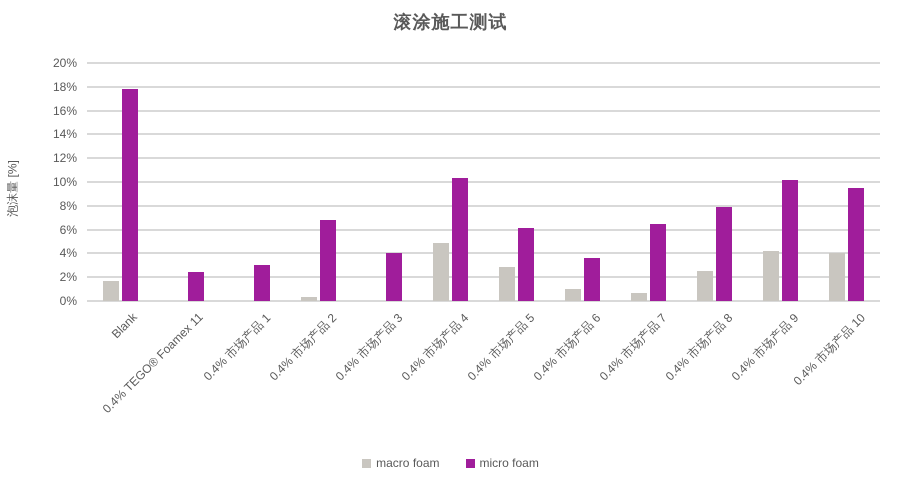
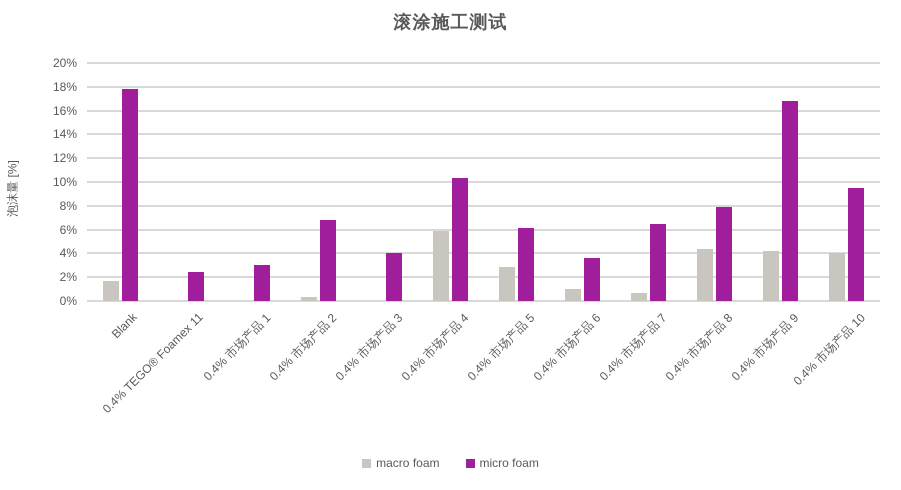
macro foam/0.4% 市场产品 4: 4.9% -> 5.9%
macro foam/0.4% 市场产品 8: 2.5% -> 4.4%
micro foam/0.4% 市场产品 9: 10.2% -> 16.8%
